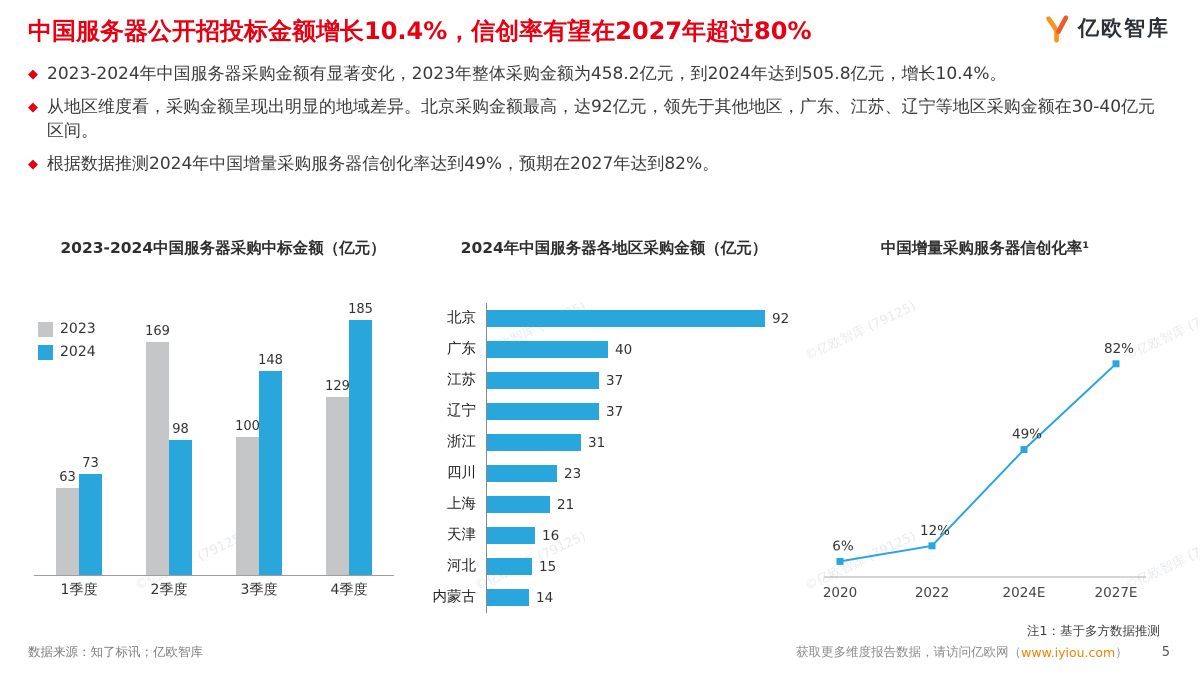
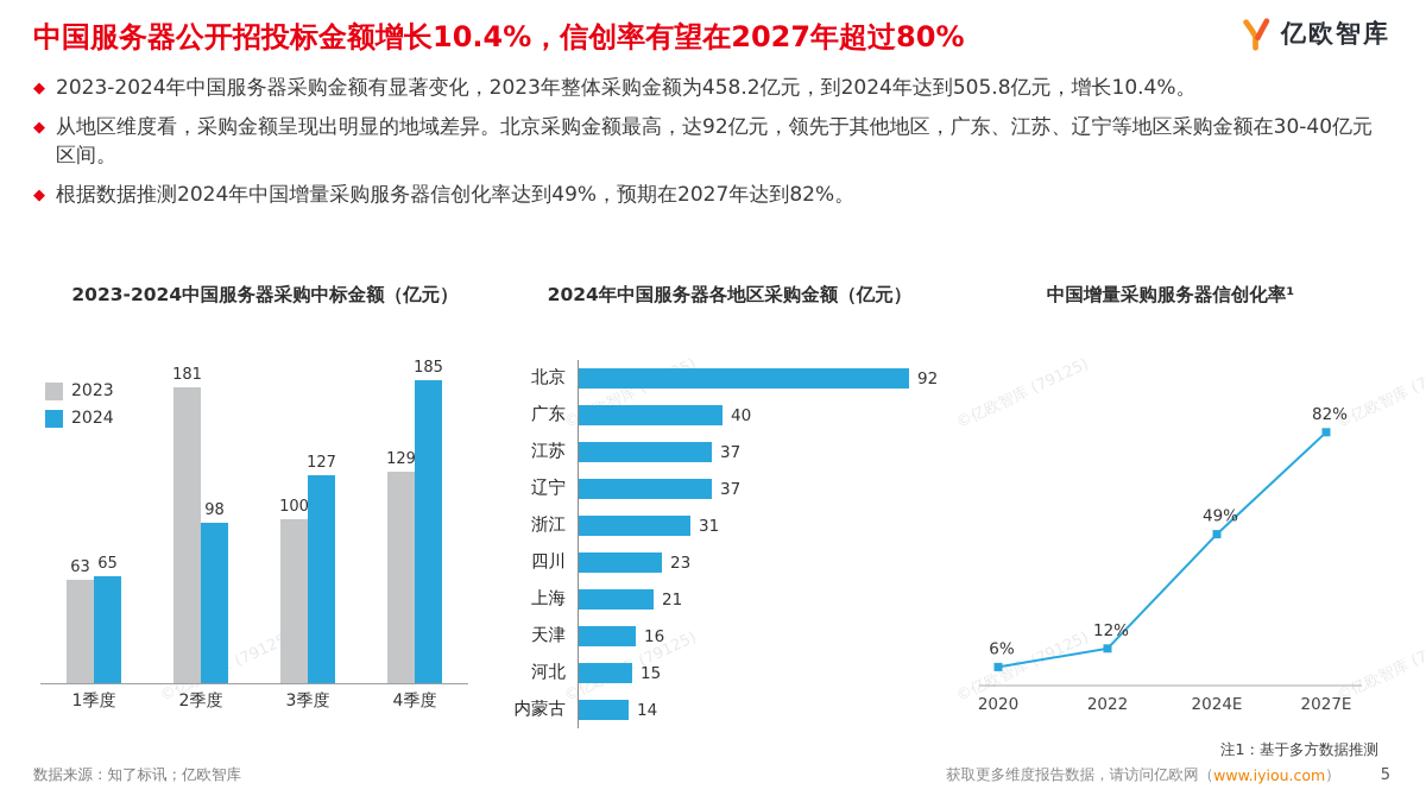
2023-2024中国服务器采购中标金额（亿元）/2024/1季度: 73 -> 65
2023-2024中国服务器采购中标金额（亿元）/2023/2季度: 169 -> 181
2023-2024中国服务器采购中标金额（亿元）/2024/3季度: 148 -> 127
